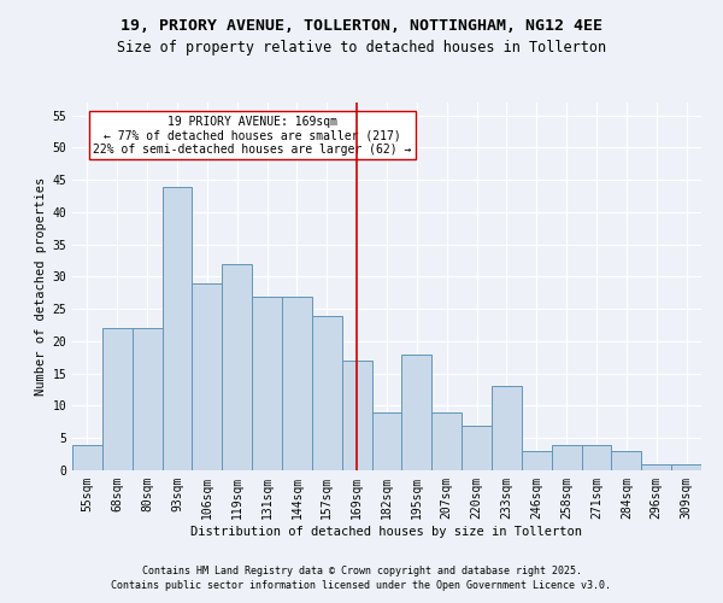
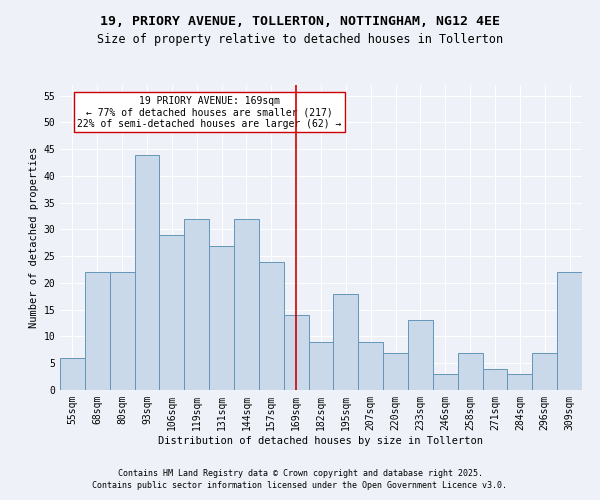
55sqm: 4 -> 6
144sqm: 27 -> 32
169sqm: 17 -> 14
258sqm: 4 -> 7
296sqm: 1 -> 7
309sqm: 1 -> 22
